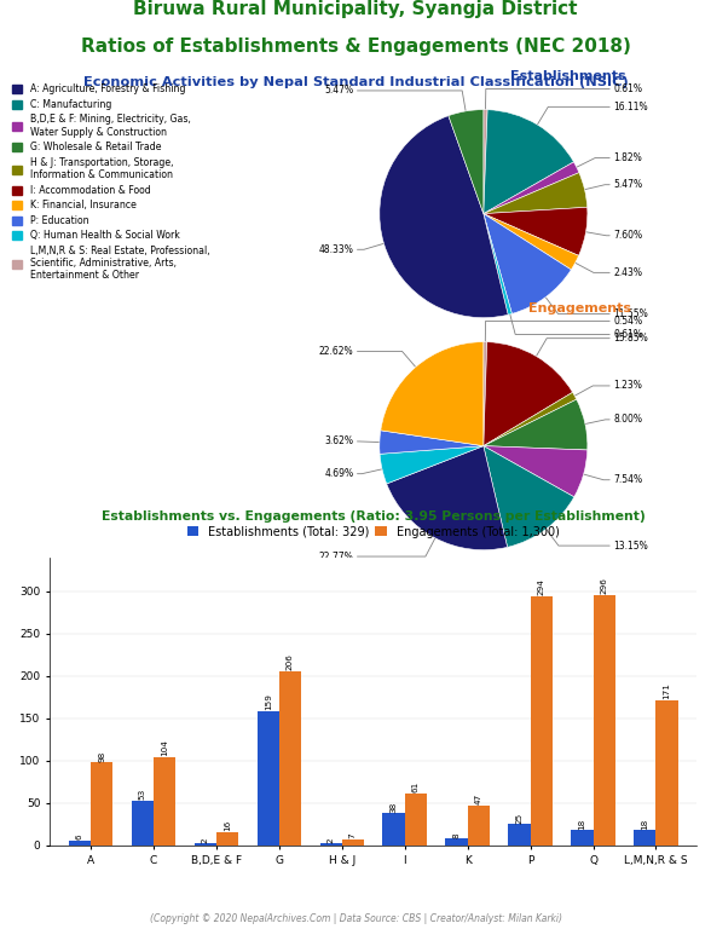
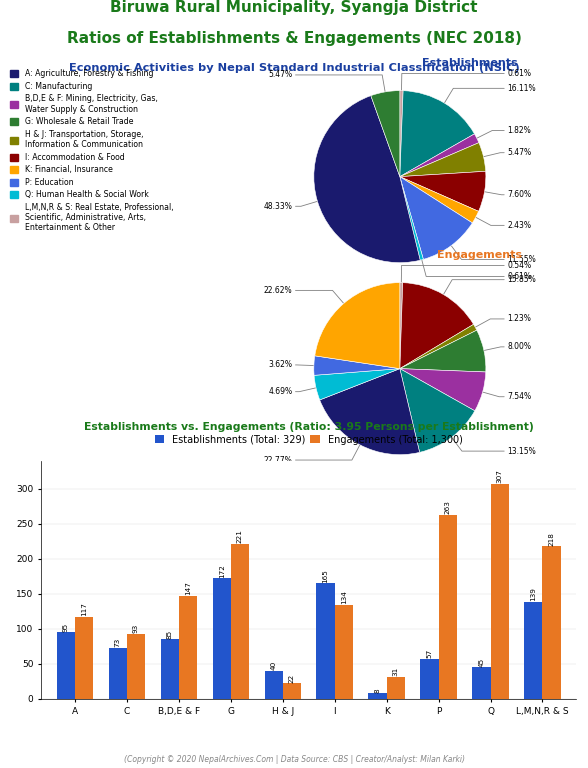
Establishments (Total: 329)/A: 6 -> 95
Engagements (Total: 1,300)/A: 98 -> 117
Establishments (Total: 329)/C: 53 -> 73
Engagements (Total: 1,300)/C: 104 -> 93
Establishments (Total: 329)/B,D,E & F: 2 -> 85
Engagements (Total: 1,300)/B,D,E & F: 16 -> 147
Establishments (Total: 329)/G: 159 -> 172
Engagements (Total: 1,300)/G: 206 -> 221
Establishments (Total: 329)/H & J: 2 -> 40
Engagements (Total: 1,300)/H & J: 7 -> 22
Establishments (Total: 329)/I: 38 -> 165
Engagements (Total: 1,300)/I: 61 -> 134
Engagements (Total: 1,300)/K: 47 -> 31
Establishments (Total: 329)/P: 25 -> 57
Engagements (Total: 1,300)/P: 294 -> 263
Establishments (Total: 329)/Q: 18 -> 45
Engagements (Total: 1,300)/Q: 296 -> 307
Establishments (Total: 329)/L,M,N,R & S: 18 -> 139
Engagements (Total: 1,300)/L,M,N,R & S: 171 -> 218
